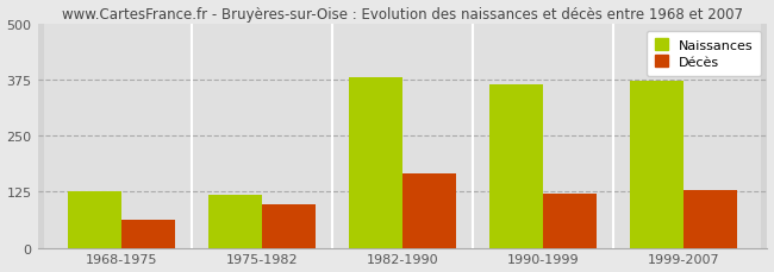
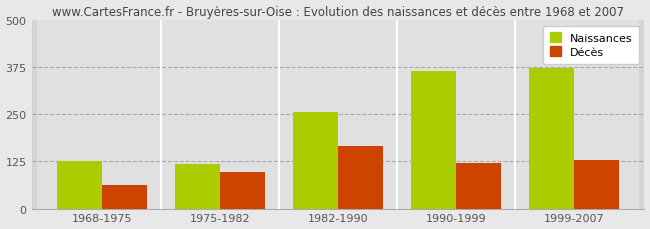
Naissances/1982-1990: 382 -> 255
